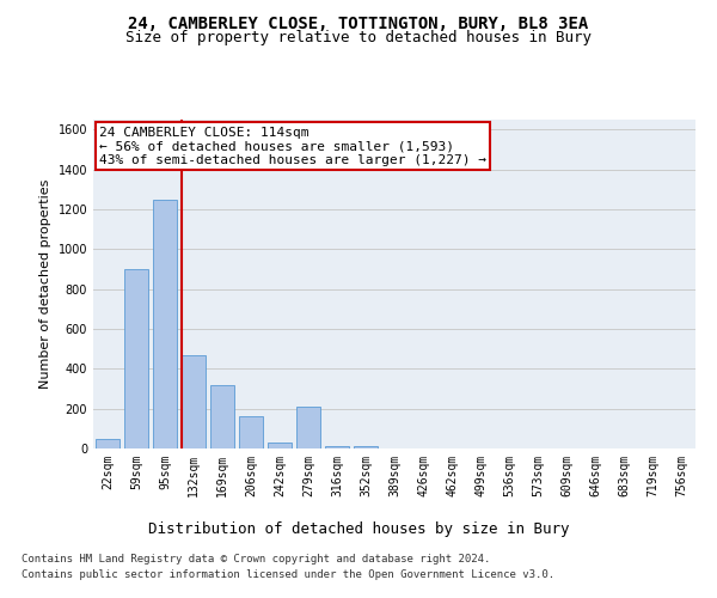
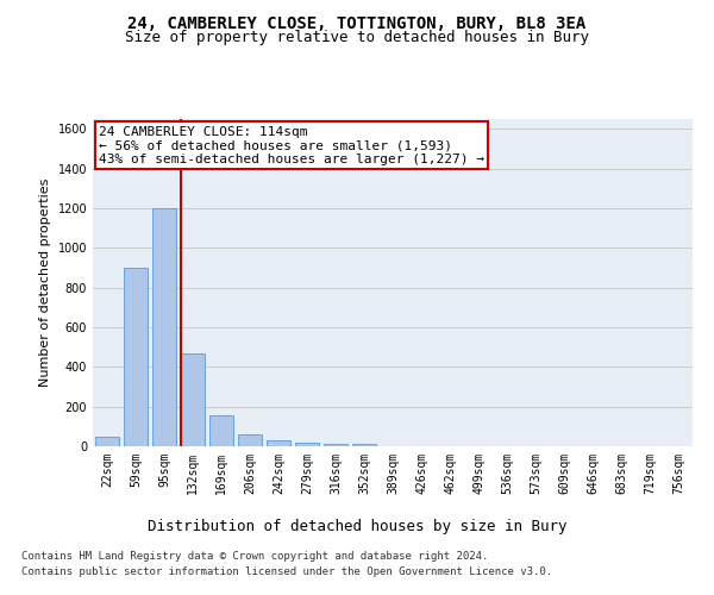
95sqm: 1250 -> 1200
169sqm: 320 -> 160
206sqm: 160 -> 60
279sqm: 210 -> 20
